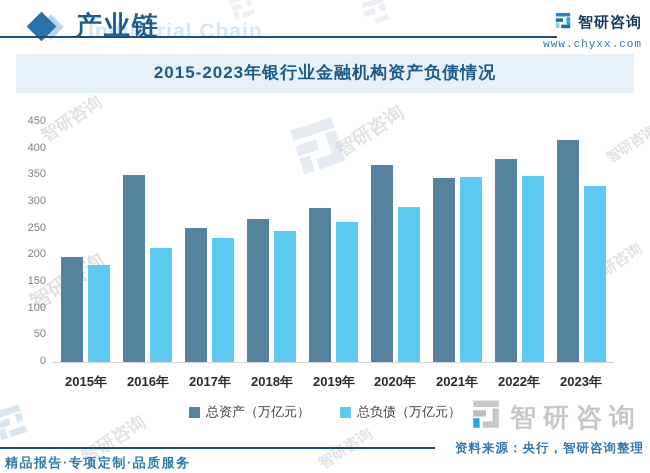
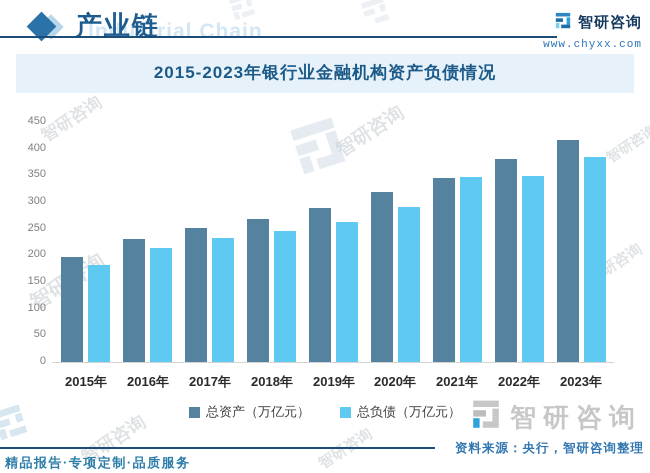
总资产（万亿元）/2016年: 350 -> 230
总资产（万亿元）/2020年: 370 -> 320
总负债（万亿元）/2023年: 330 -> 380
